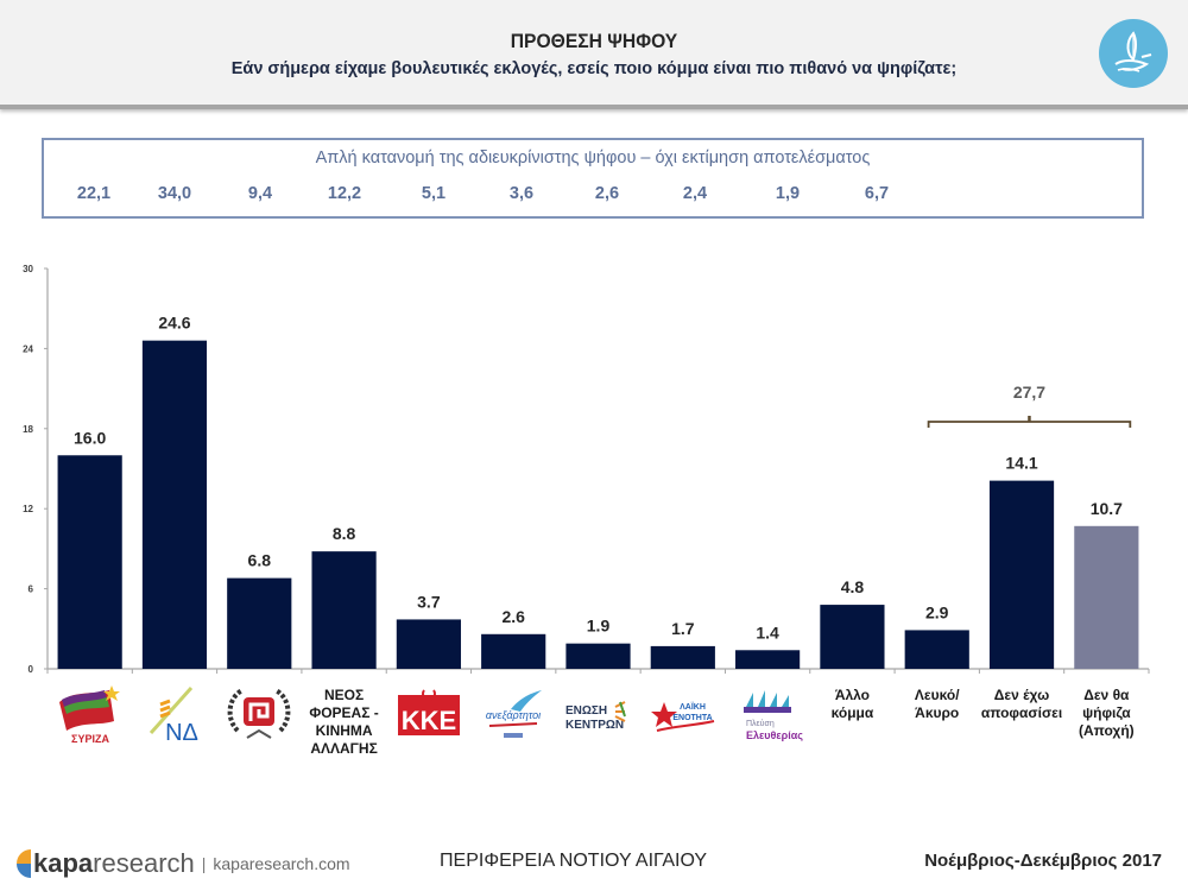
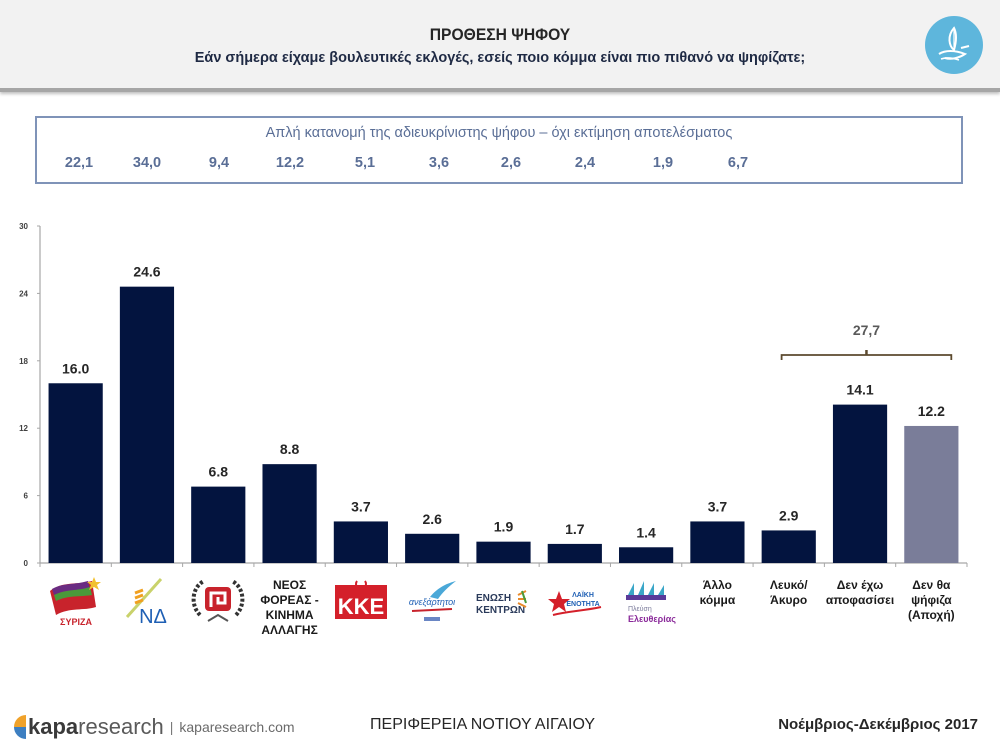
Άλλο κόμμα: 4.8 -> 3.7
Δεν θα ψήφιζα (Αποχή): 10.7 -> 12.2
